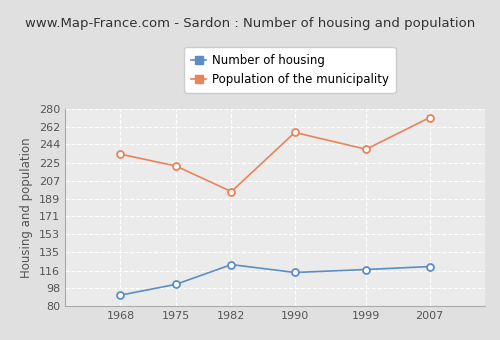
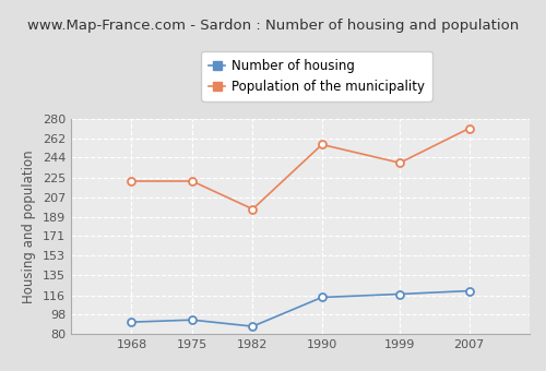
Population of the municipality/1968: 234 -> 222
Number of housing/1975: 102 -> 93
Number of housing/1982: 122 -> 87
